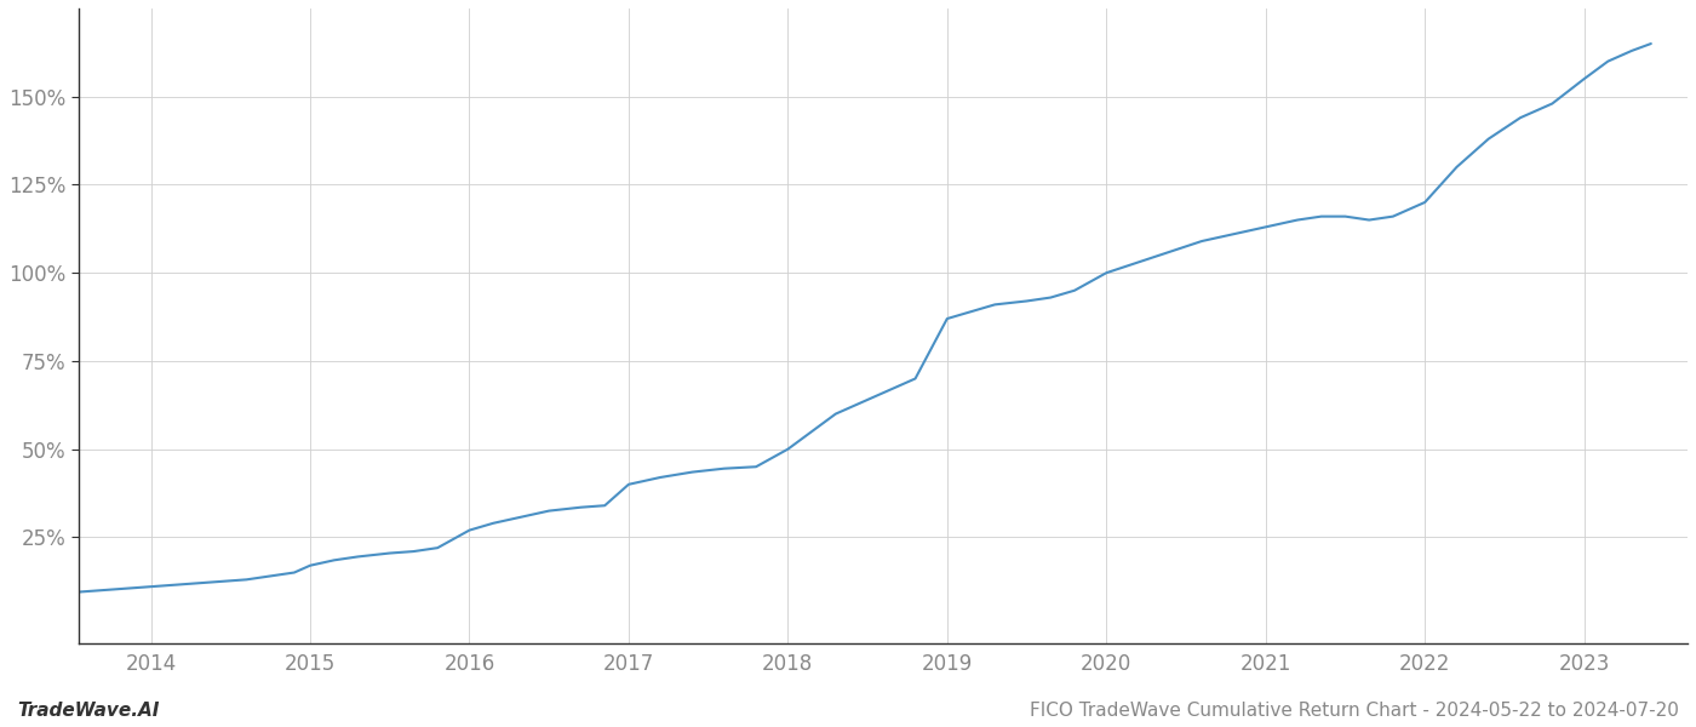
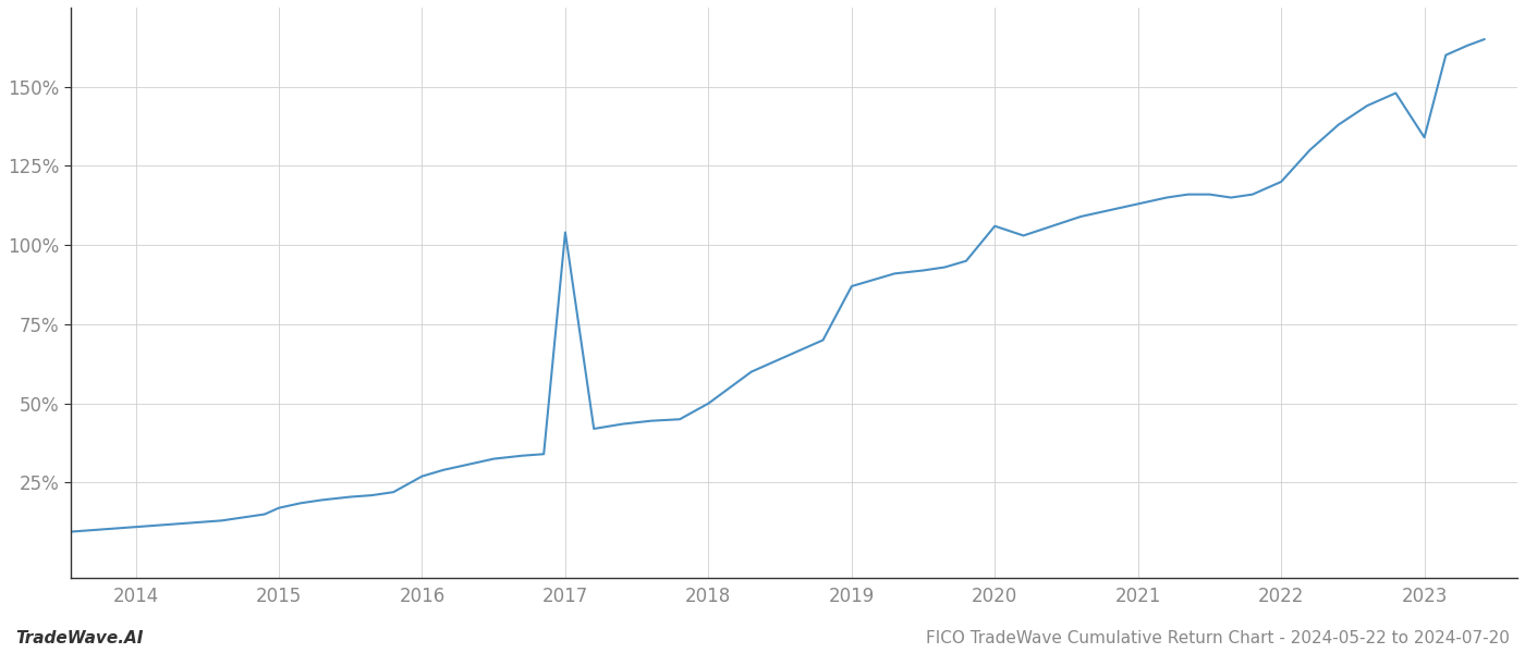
2017: 40.0% -> 104.0%
2020: 100.0% -> 106.0%
2023: 155.0% -> 134.0%
